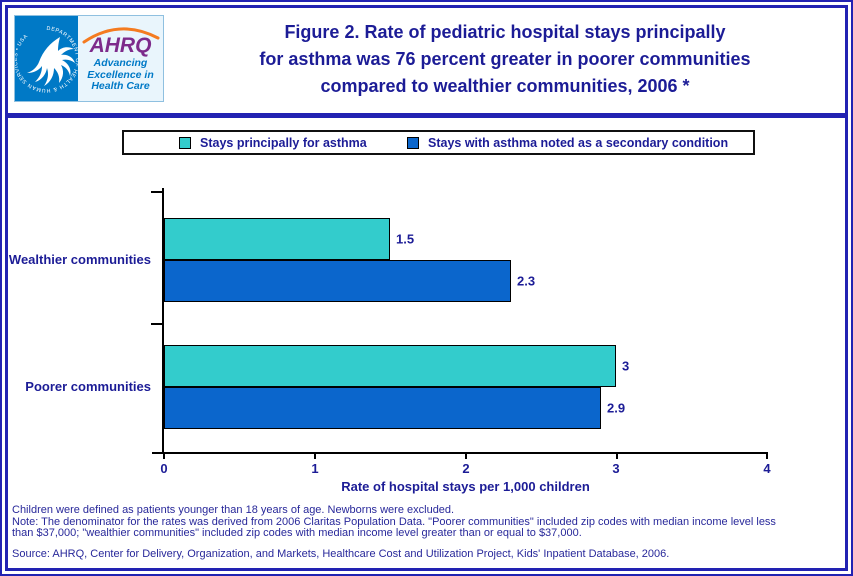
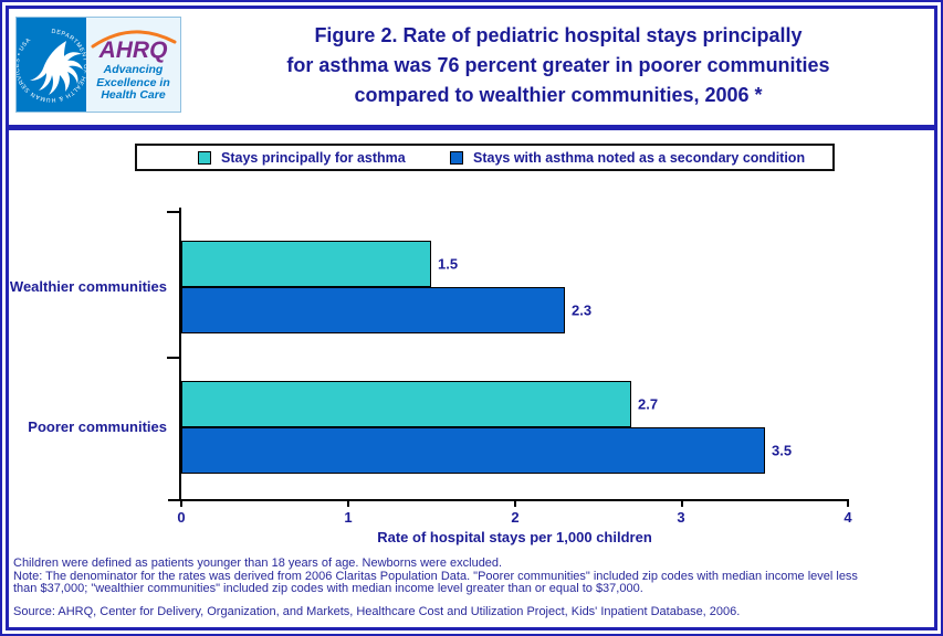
Stays principally for asthma/Poorer communities: 3 -> 2.7
Stays with asthma noted as a secondary condition/Poorer communities: 2.9 -> 3.5
